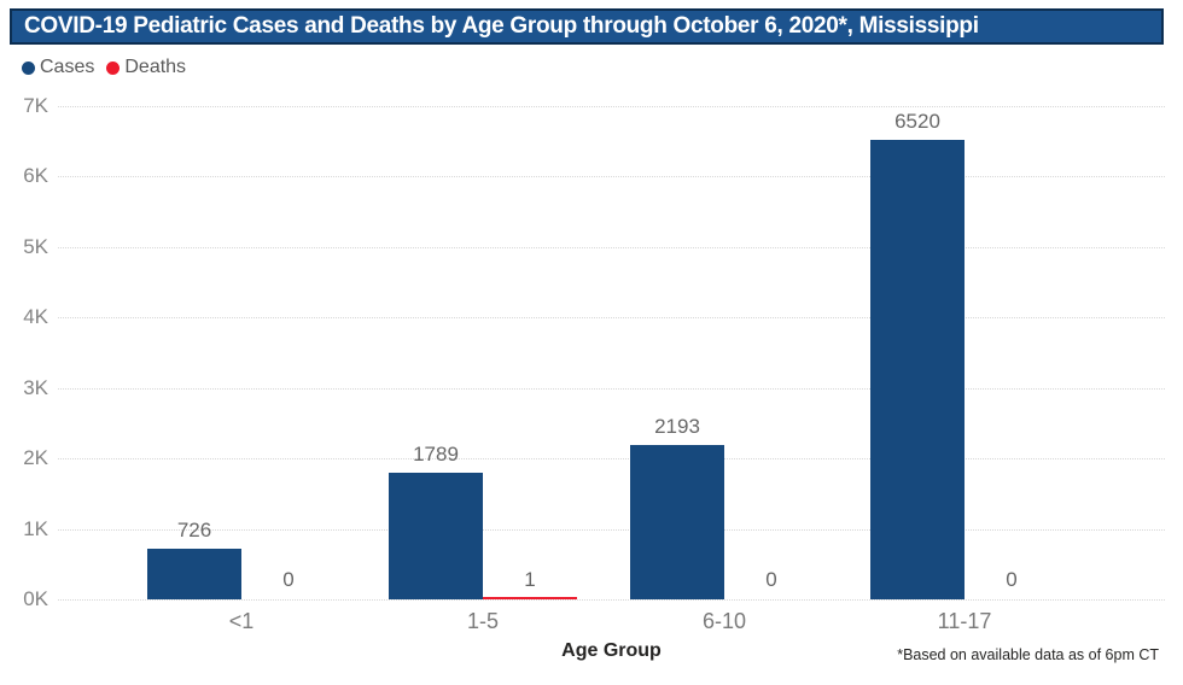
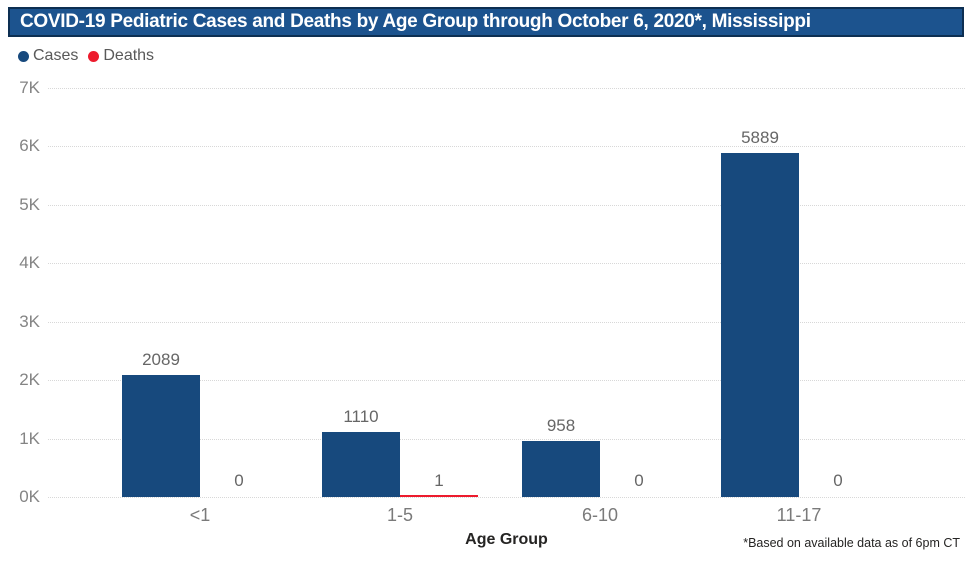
Cases/<1: 726 -> 2089
Cases/1-5: 1789 -> 1110
Cases/6-10: 2193 -> 958
Cases/11-17: 6520 -> 5889
